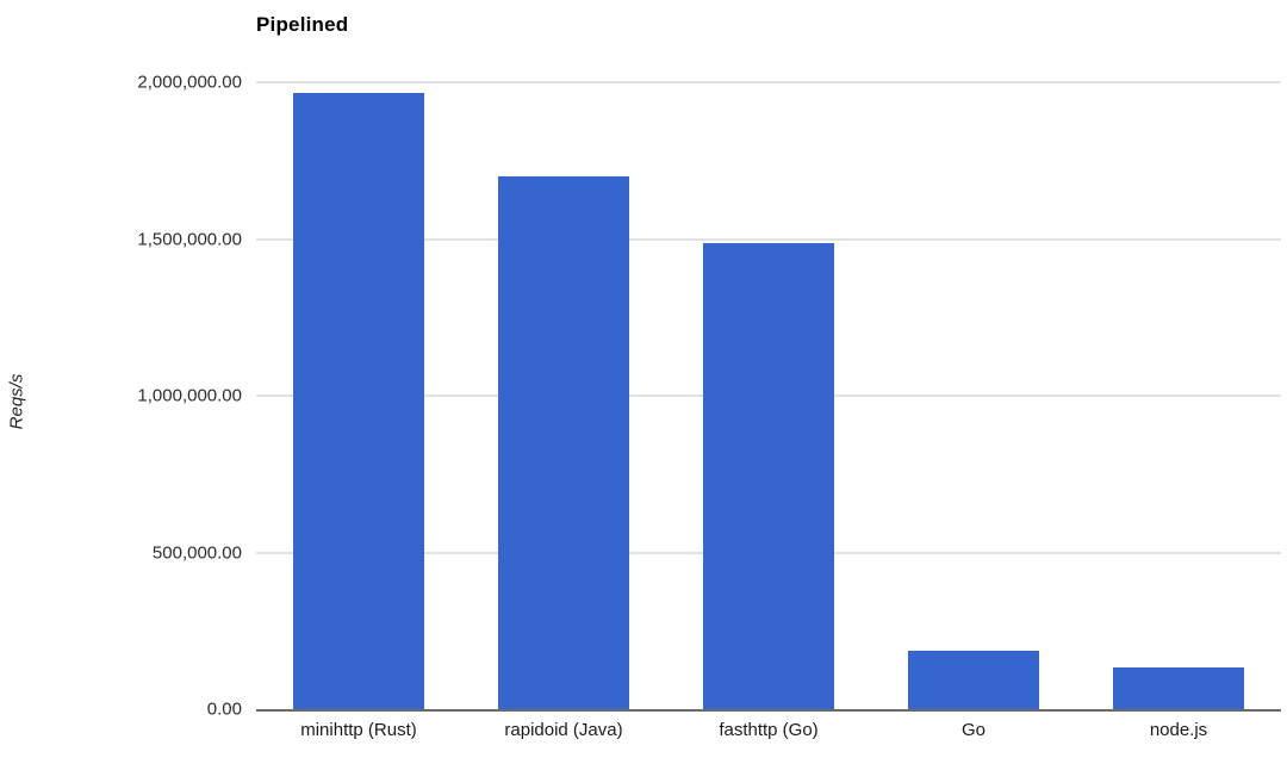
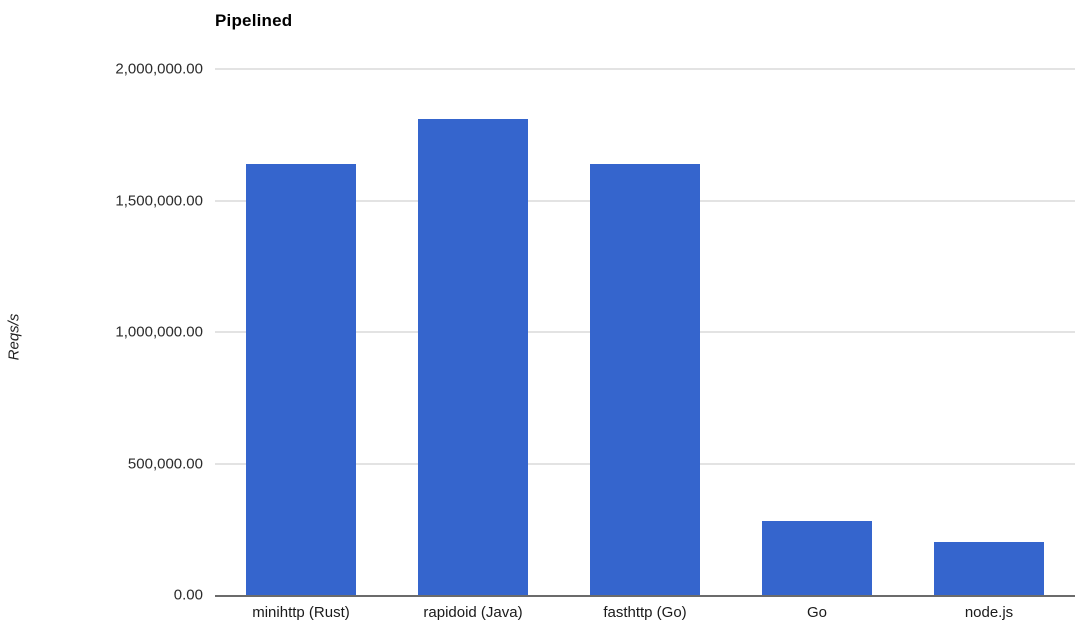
minihttp (Rust): 1960000 -> 1640000
rapidoid (Java): 1700000 -> 1810000
fasthttp (Go): 1490000 -> 1640000
Go: 190000 -> 280000
node.js: 130000 -> 200000
